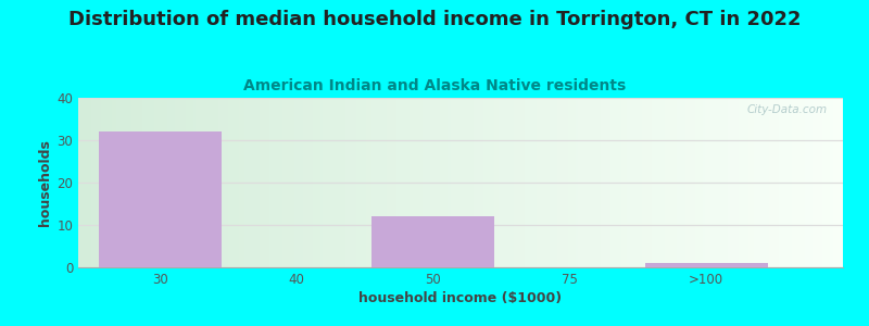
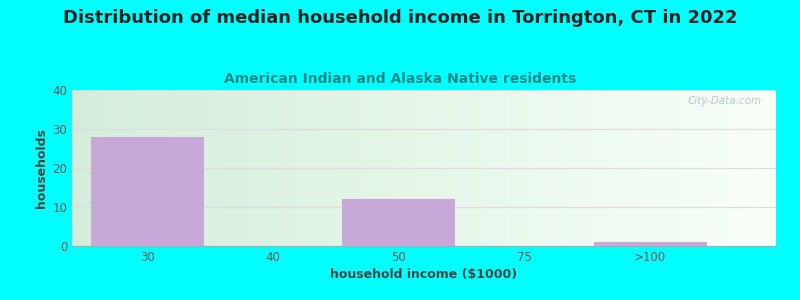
30: 32 -> 28
